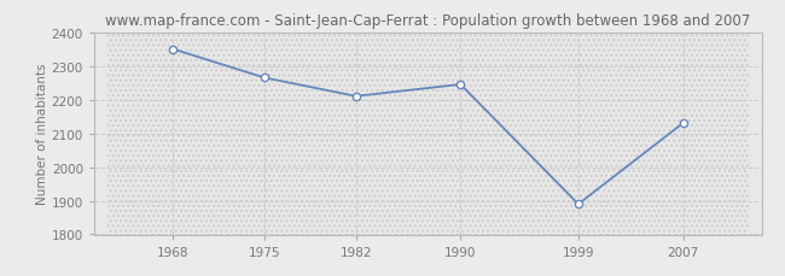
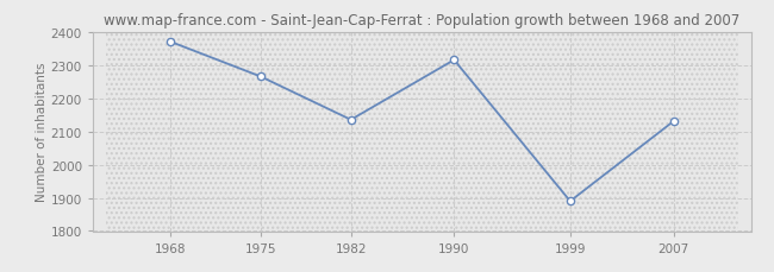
1968: 2350 -> 2370
1982: 2210 -> 2135
1990: 2245 -> 2315
